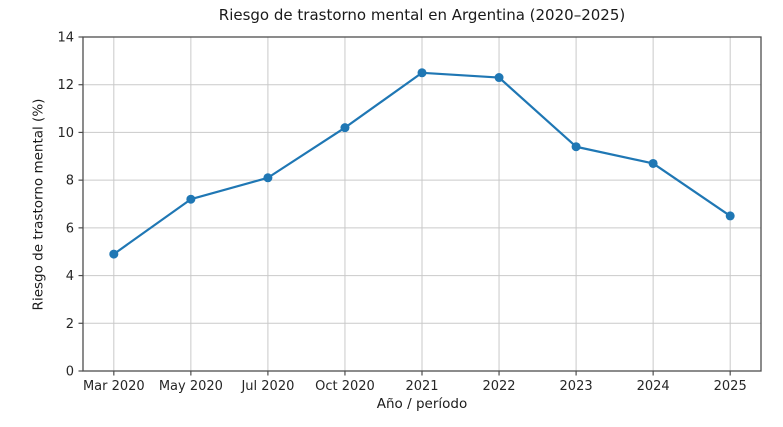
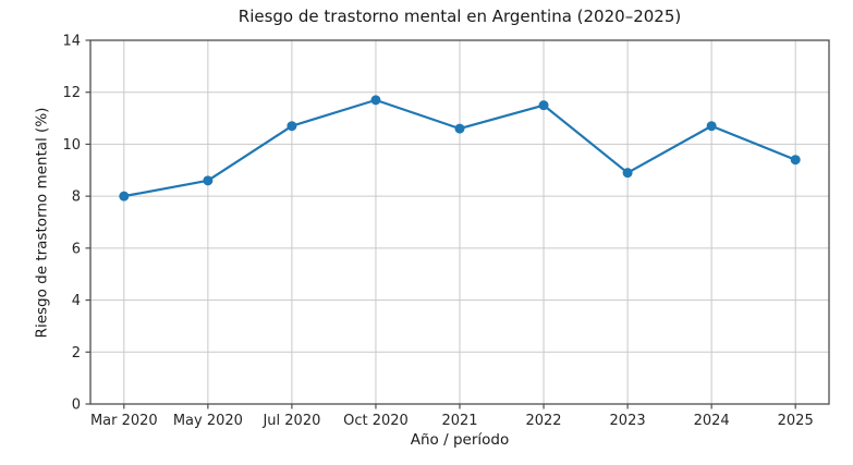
Mar 2020: 4.9 -> 8.0
May 2020: 7.2 -> 8.6
Jul 2020: 8.1 -> 10.7
Oct 2020: 10.2 -> 11.7
2021: 12.5 -> 10.6
2022: 12.3 -> 11.5
2023: 9.4 -> 8.9
2024: 8.7 -> 10.7
2025: 6.5 -> 9.4
